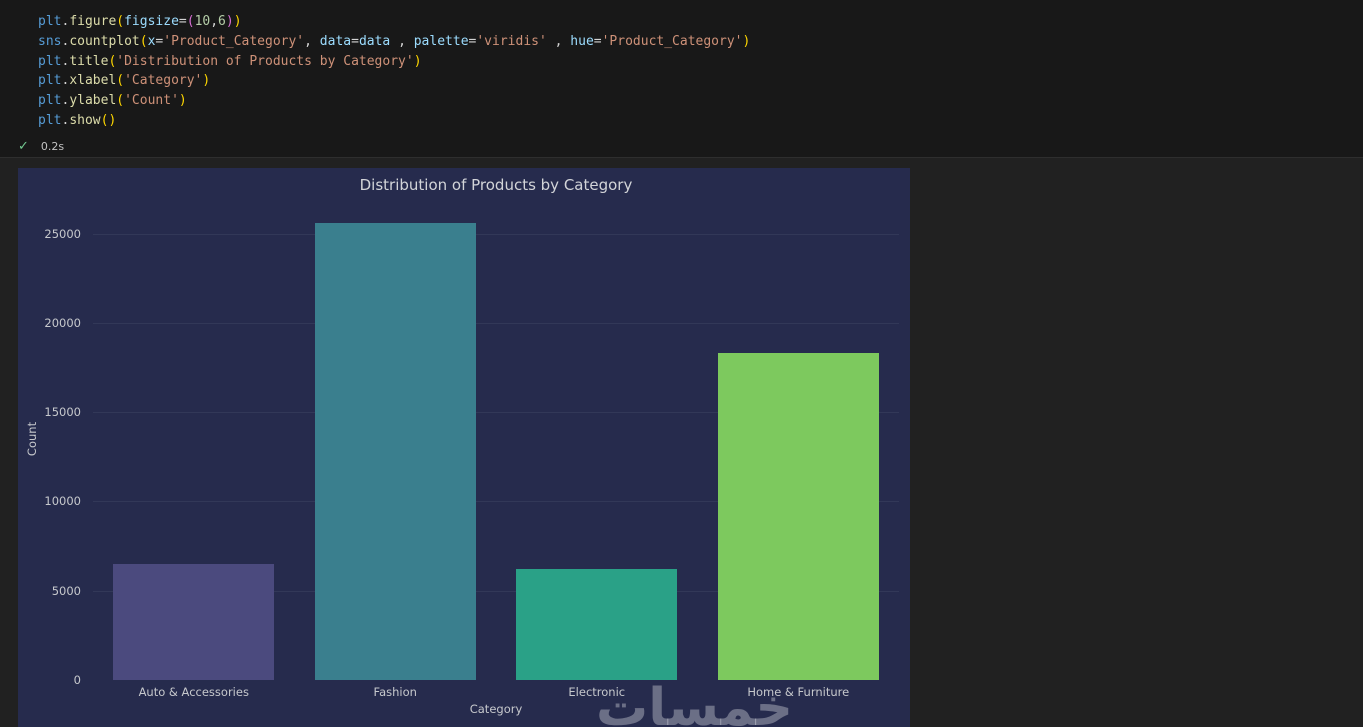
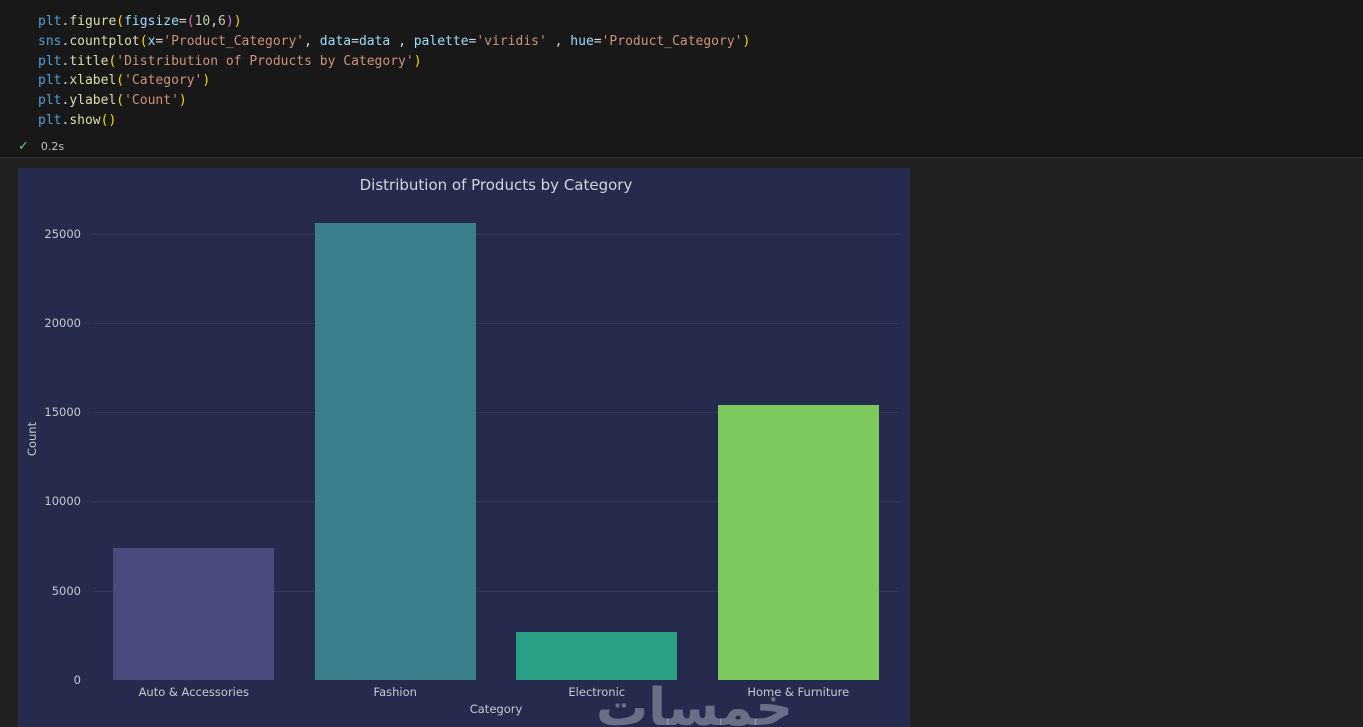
Auto & Accessories: 6500 -> 7400
Electronic: 6200 -> 2700
Home & Furniture: 18300 -> 15400
